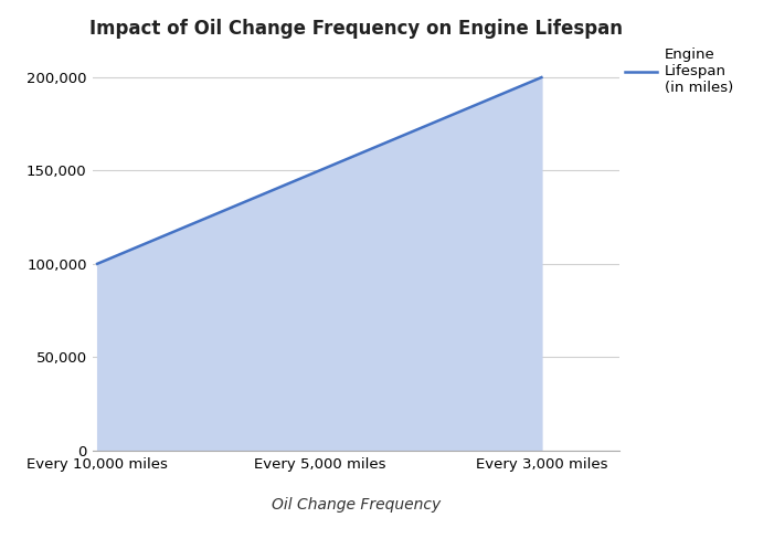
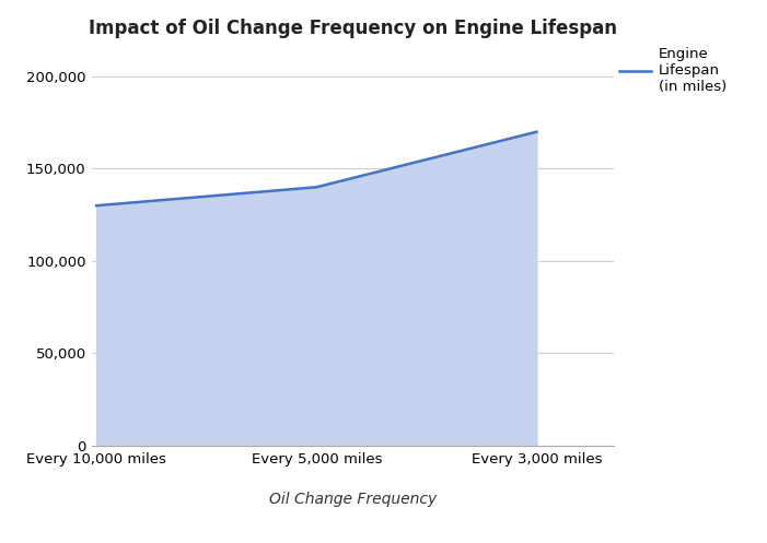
Every 10,000 miles: 100,000 -> 130,000
Every 5,000 miles: 150,000 -> 140,000
Every 3,000 miles: 200,000 -> 170,000
